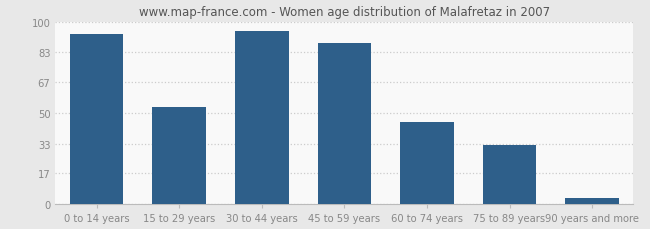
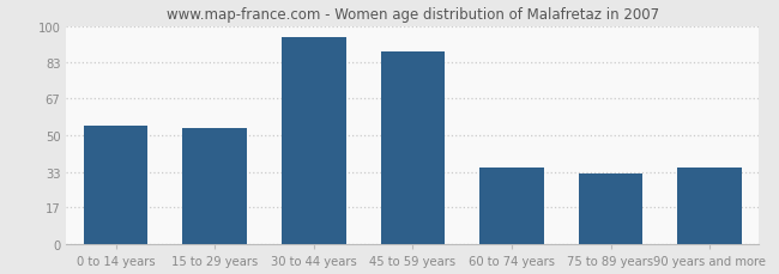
0 to 14 years: 93 -> 54
60 to 74 years: 45 -> 35
90 years and more: 3 -> 35
